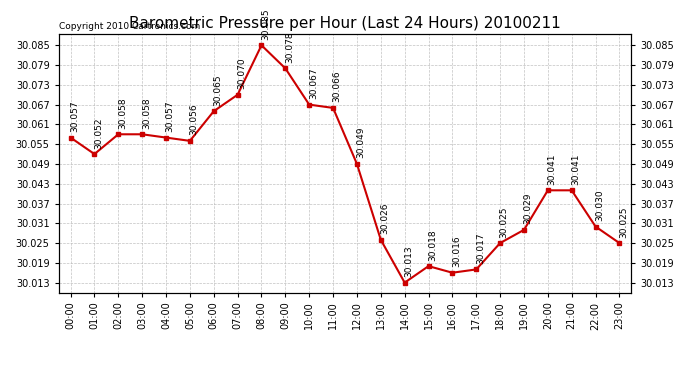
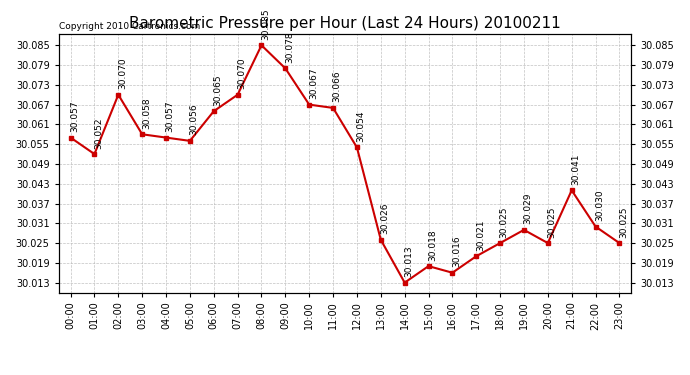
02:00: 30.058 -> 30.070
12:00: 30.049 -> 30.054
17:00: 30.017 -> 30.021
20:00: 30.041 -> 30.025
